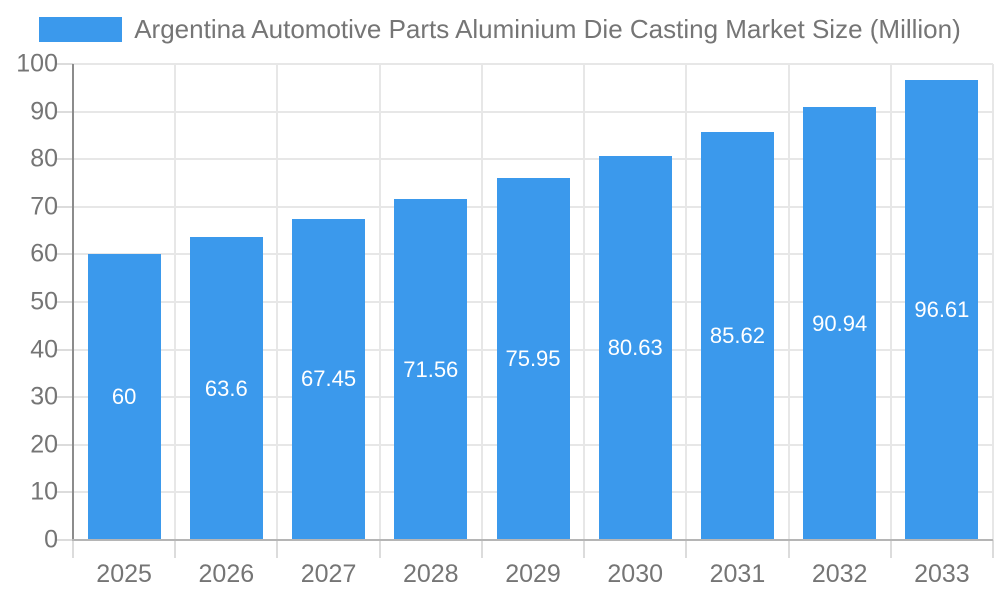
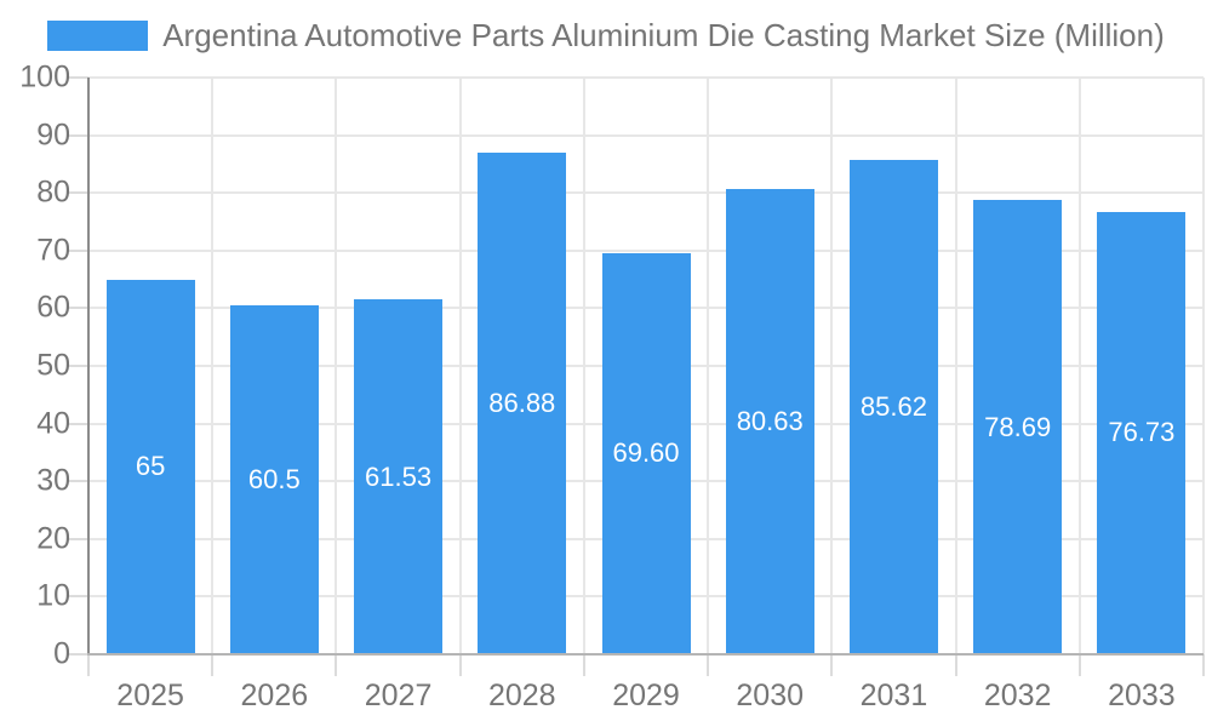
2025: 60 -> 65
2026: 63.6 -> 60.5
2027: 67.45 -> 61.53
2028: 71.56 -> 86.88
2029: 75.95 -> 69.60
2032: 90.94 -> 78.69
2033: 96.61 -> 76.73
